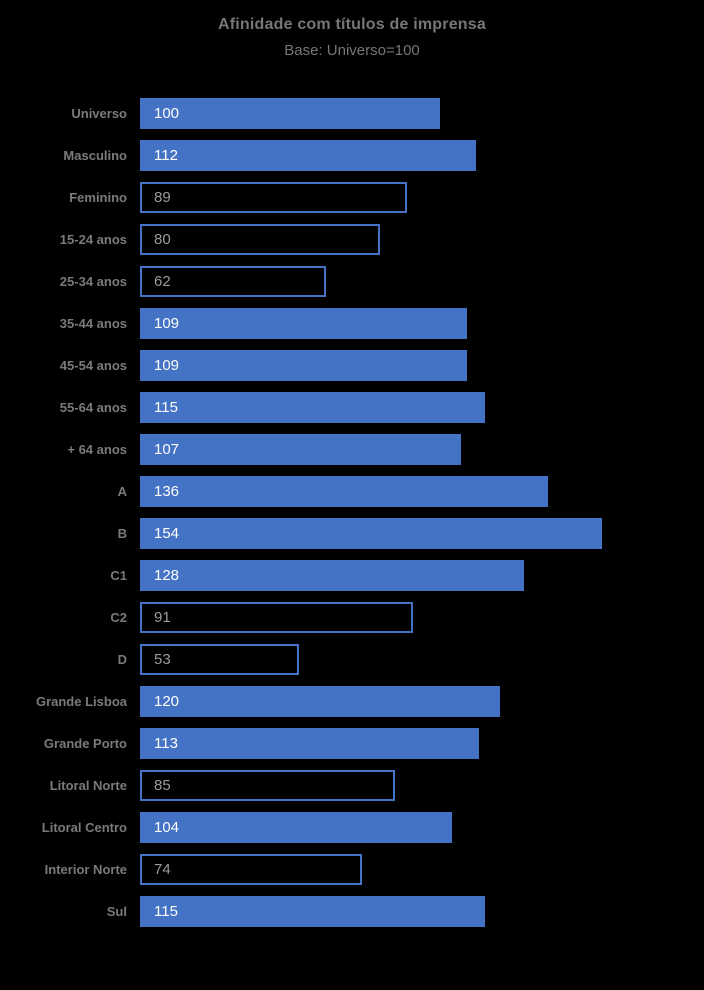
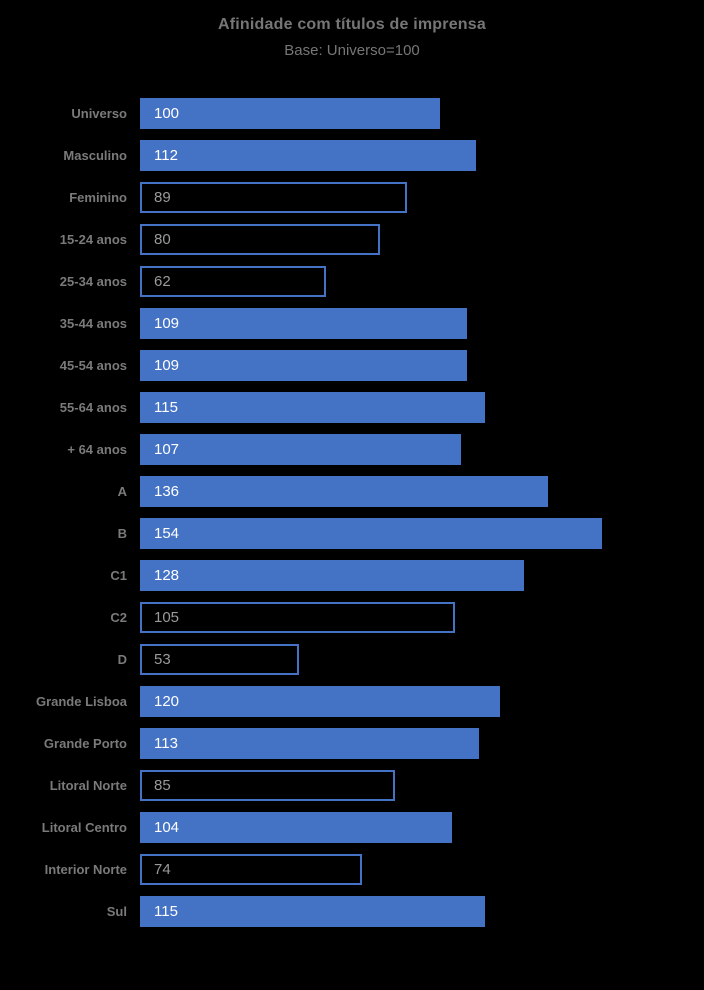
C2: 91 -> 105
